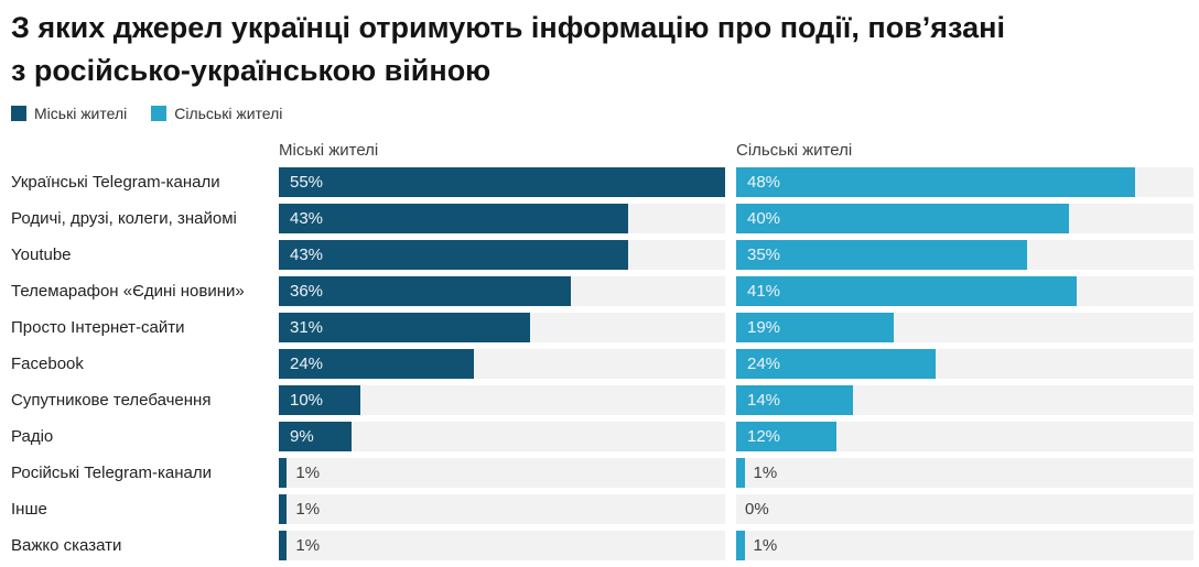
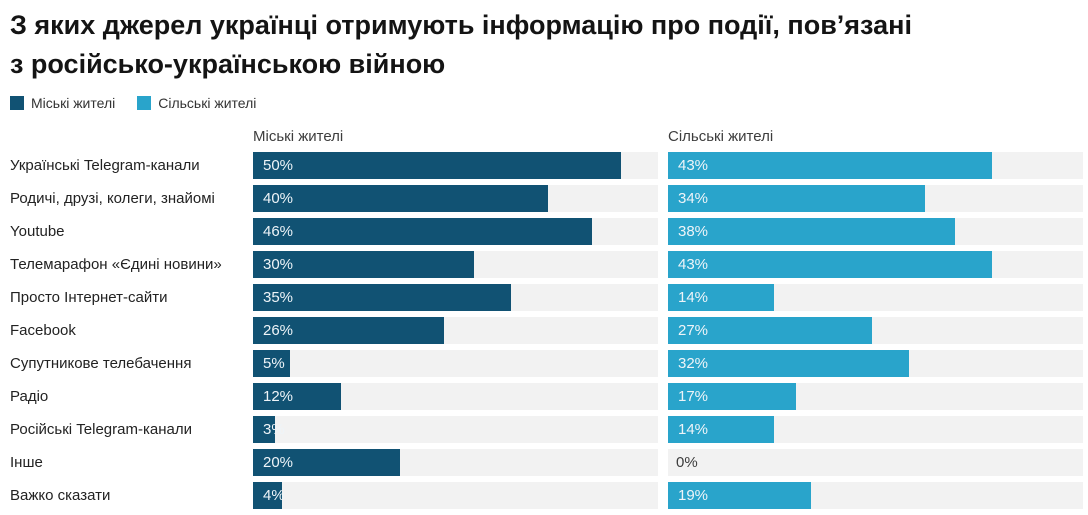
Міські жителі/Українські Telegram-канали: 55% -> 50%
Сільські жителі/Українські Telegram-канали: 48% -> 43%
Міські жителі/Родичі, друзі, колеги, знайомі: 43% -> 40%
Сільські жителі/Родичі, друзі, колеги, знайомі: 40% -> 34%
Міські жителі/Youtube: 43% -> 46%
Сільські жителі/Youtube: 35% -> 38%
Міські жителі/Телемарафон «Єдині новини»: 36% -> 30%
Сільські жителі/Телемарафон «Єдині новини»: 41% -> 43%
Міські жителі/Просто Інтернет-сайти: 31% -> 35%
Сільські жителі/Просто Інтернет-сайти: 19% -> 14%
Міські жителі/Facebook: 24% -> 26%
Сільські жителі/Facebook: 24% -> 27%
Міські жителі/Супутникове телебачення: 10% -> 5%
Сільські жителі/Супутникове телебачення: 14% -> 32%
Міські жителі/Радіо: 9% -> 12%
Сільські жителі/Радіо: 12% -> 17%
Міські жителі/Російські Telegram-канали: 1% -> 3%
Сільські жителі/Російські Telegram-канали: 1% -> 14%
Міські жителі/Інше: 1% -> 20%
Міські жителі/Важко сказати: 1% -> 4%
Сільські жителі/Важко сказати: 1% -> 19%
